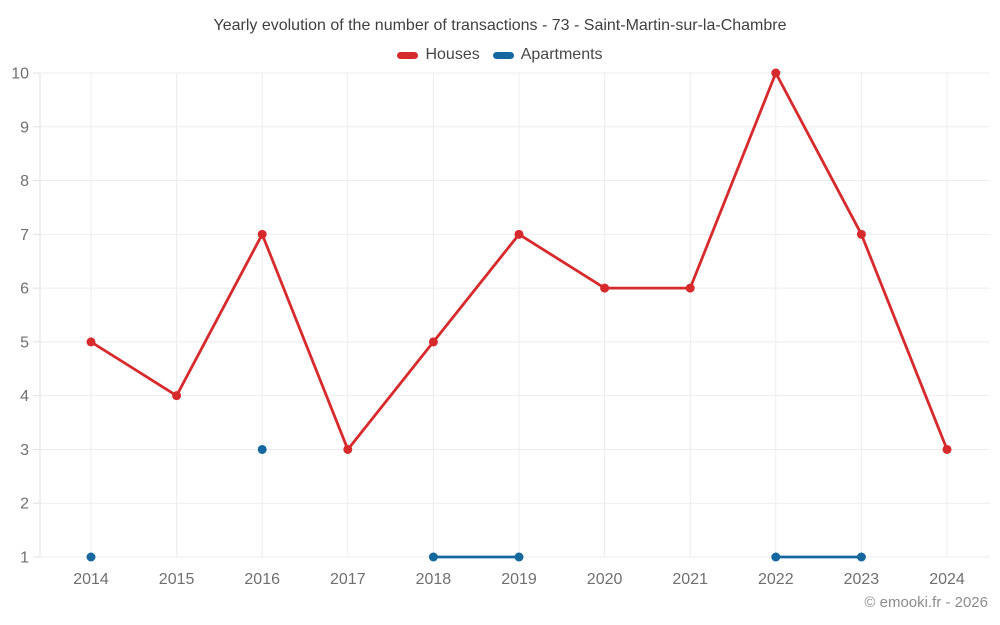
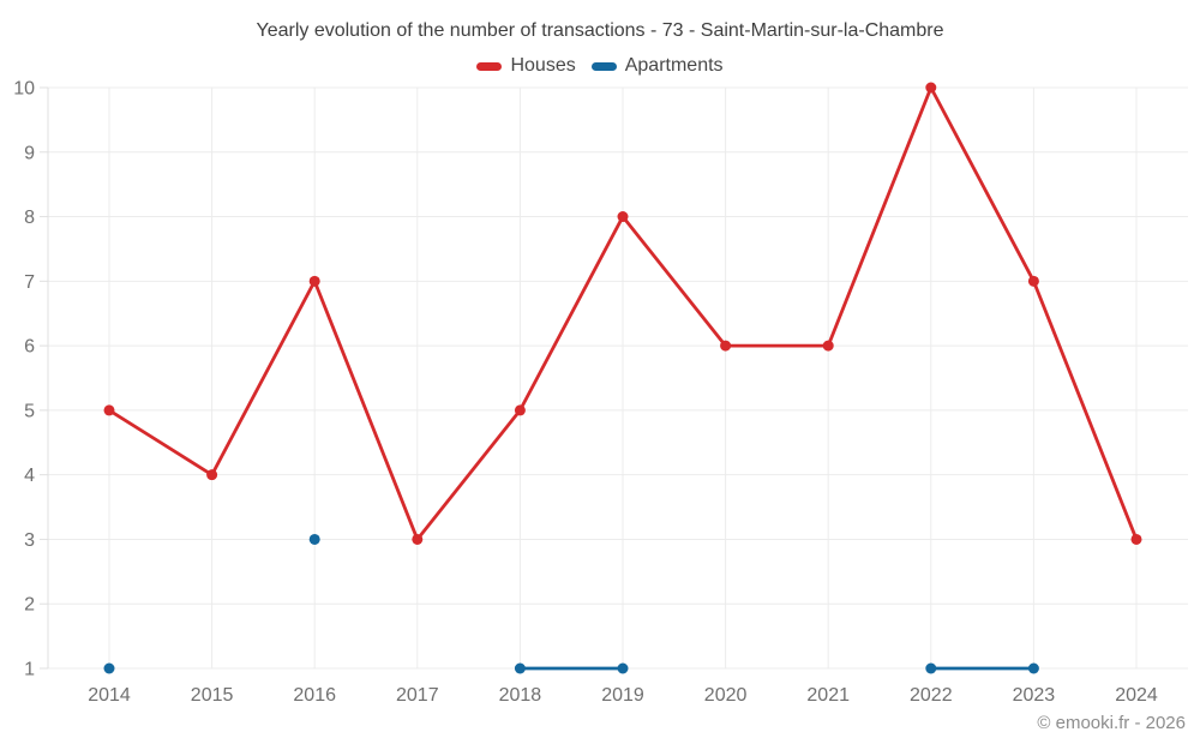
Houses/2019: 7 -> 8
